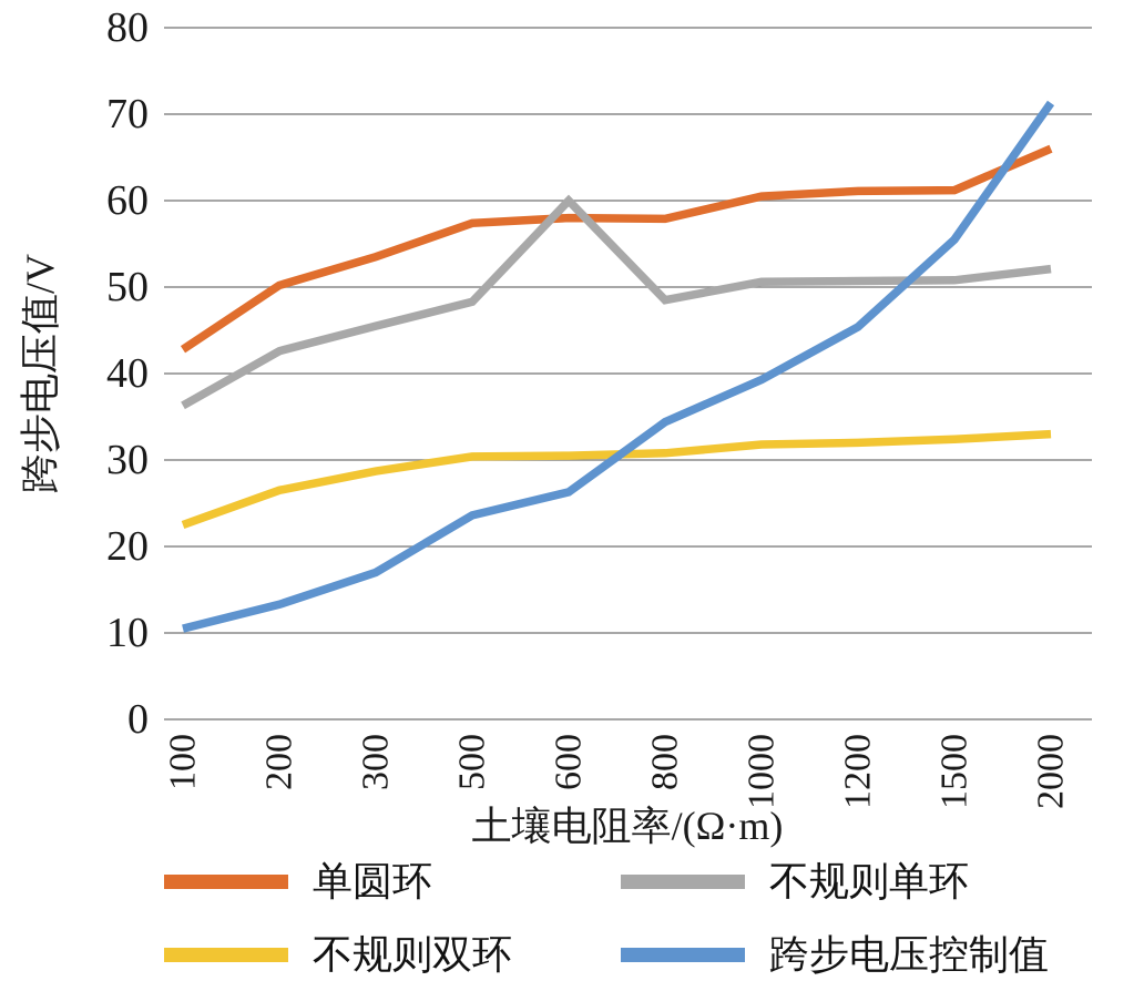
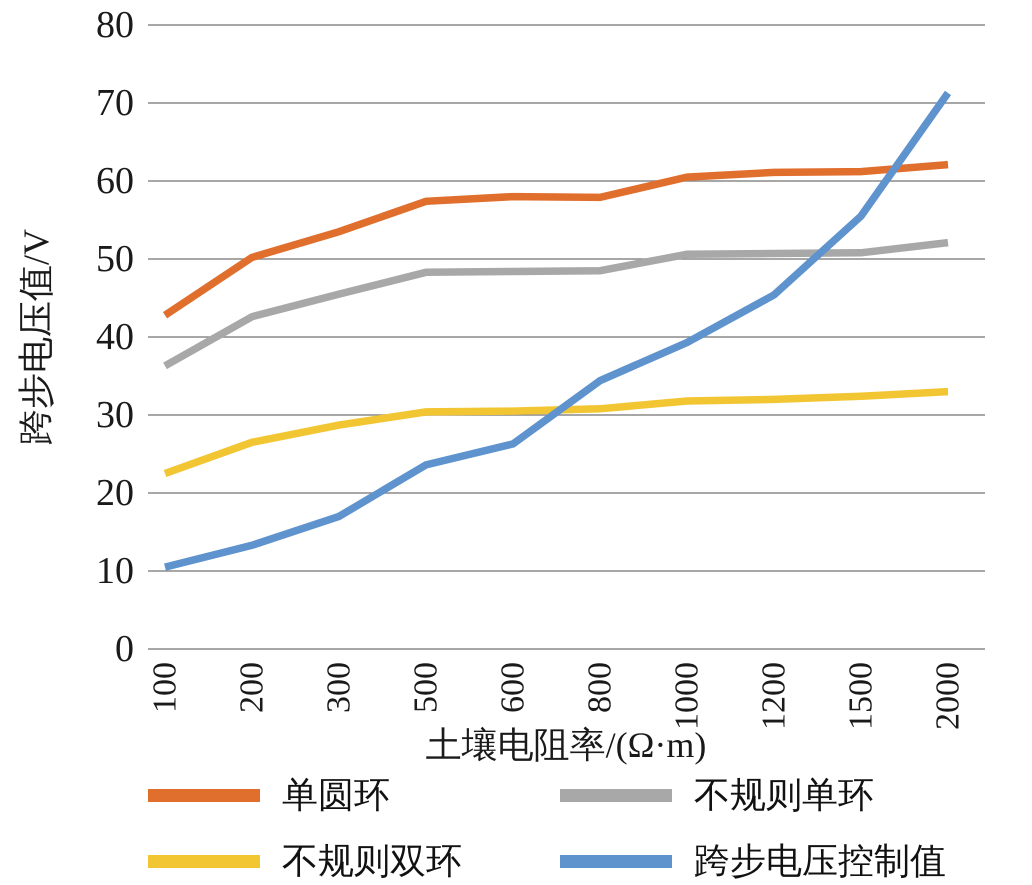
不规则单环/600: 60 -> 48
单圆环/2000: 66 -> 62
